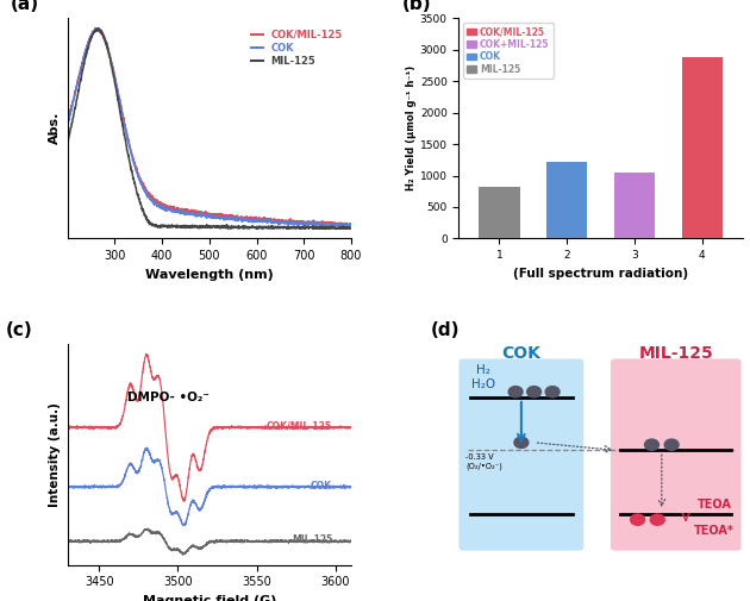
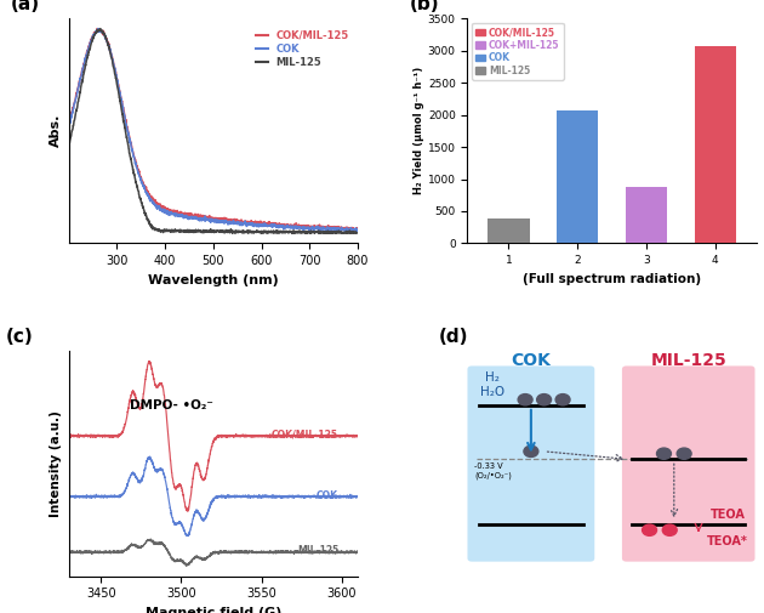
1: 820 -> 390
2: 1220 -> 2060
3: 1040 -> 870
4: 2880 -> 3060
